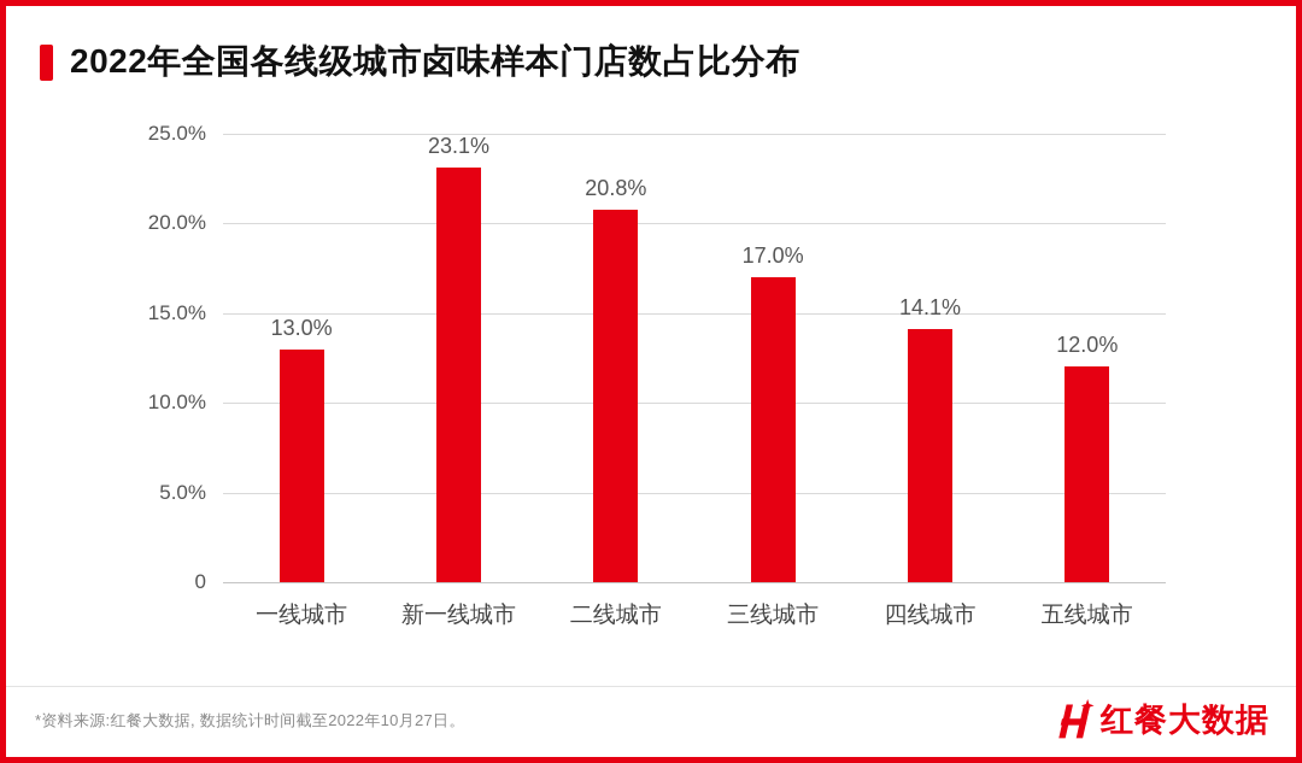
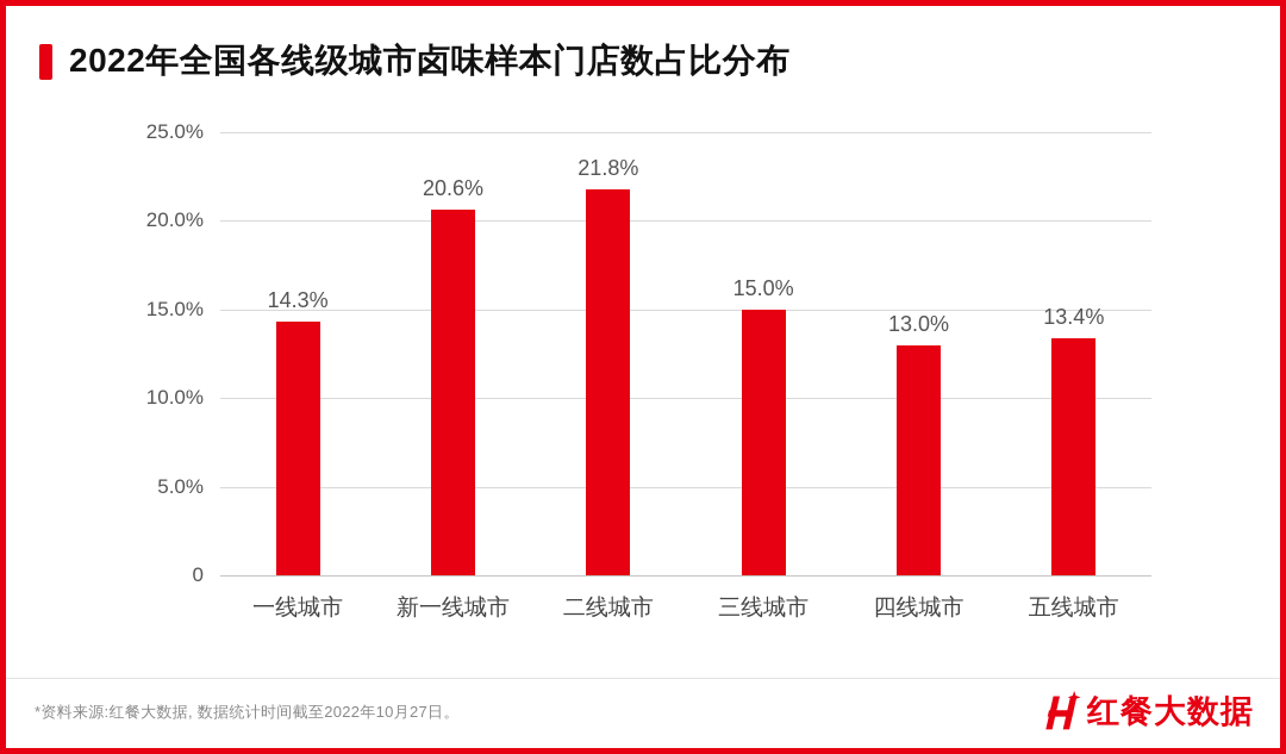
一线城市: 13.0% -> 14.3%
新一线城市: 23.1% -> 20.6%
二线城市: 20.8% -> 21.8%
三线城市: 17.0% -> 15.0%
四线城市: 14.1% -> 13.0%
五线城市: 12.0% -> 13.4%
